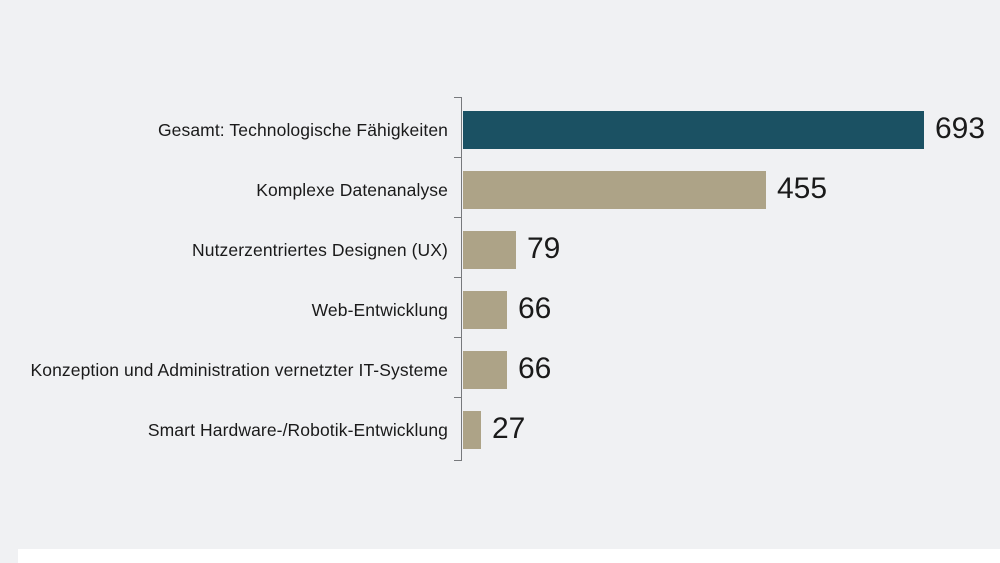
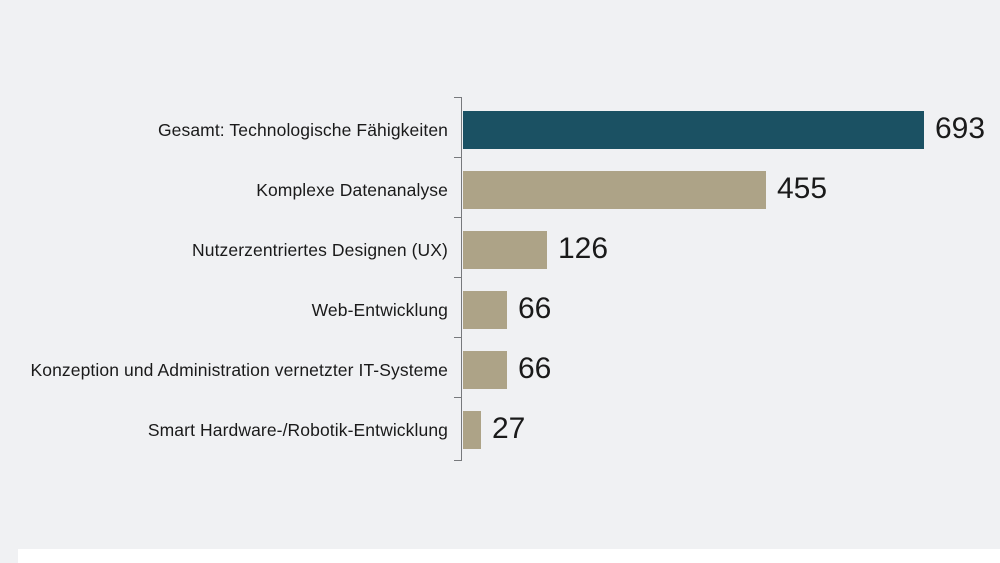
Nutzerzentriertes Designen (UX): 79 -> 126
